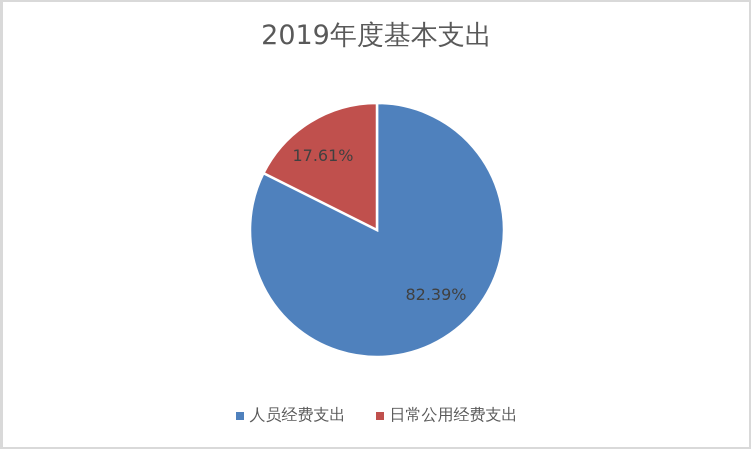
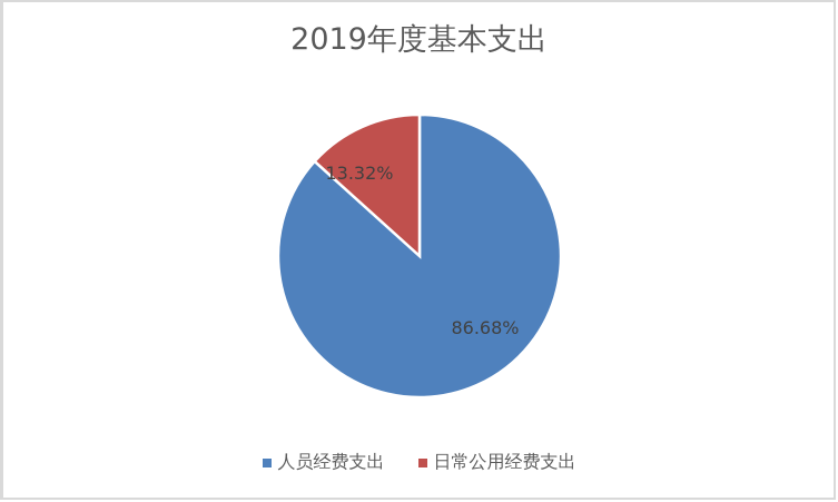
人员经费支出: 82.39% -> 86.68%
日常公用经费支出: 17.61% -> 13.32%
